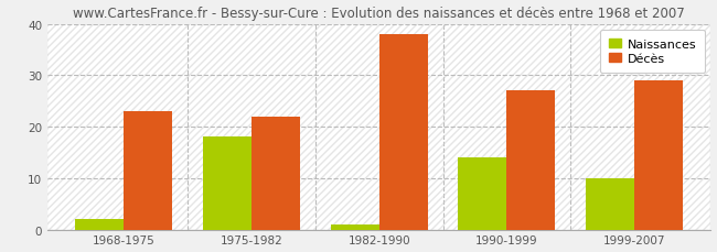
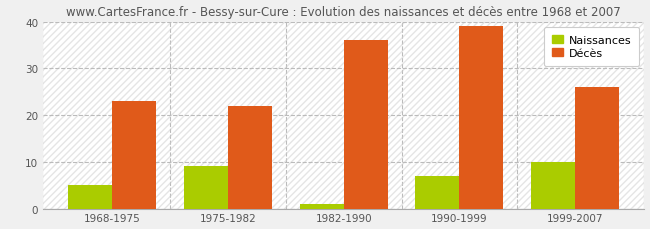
Naissances/1968-1975: 2 -> 5
Naissances/1975-1982: 18 -> 9
Décès/1982-1990: 38 -> 36
Naissances/1990-1999: 14 -> 7
Décès/1990-1999: 27 -> 39
Décès/1999-2007: 29 -> 26
